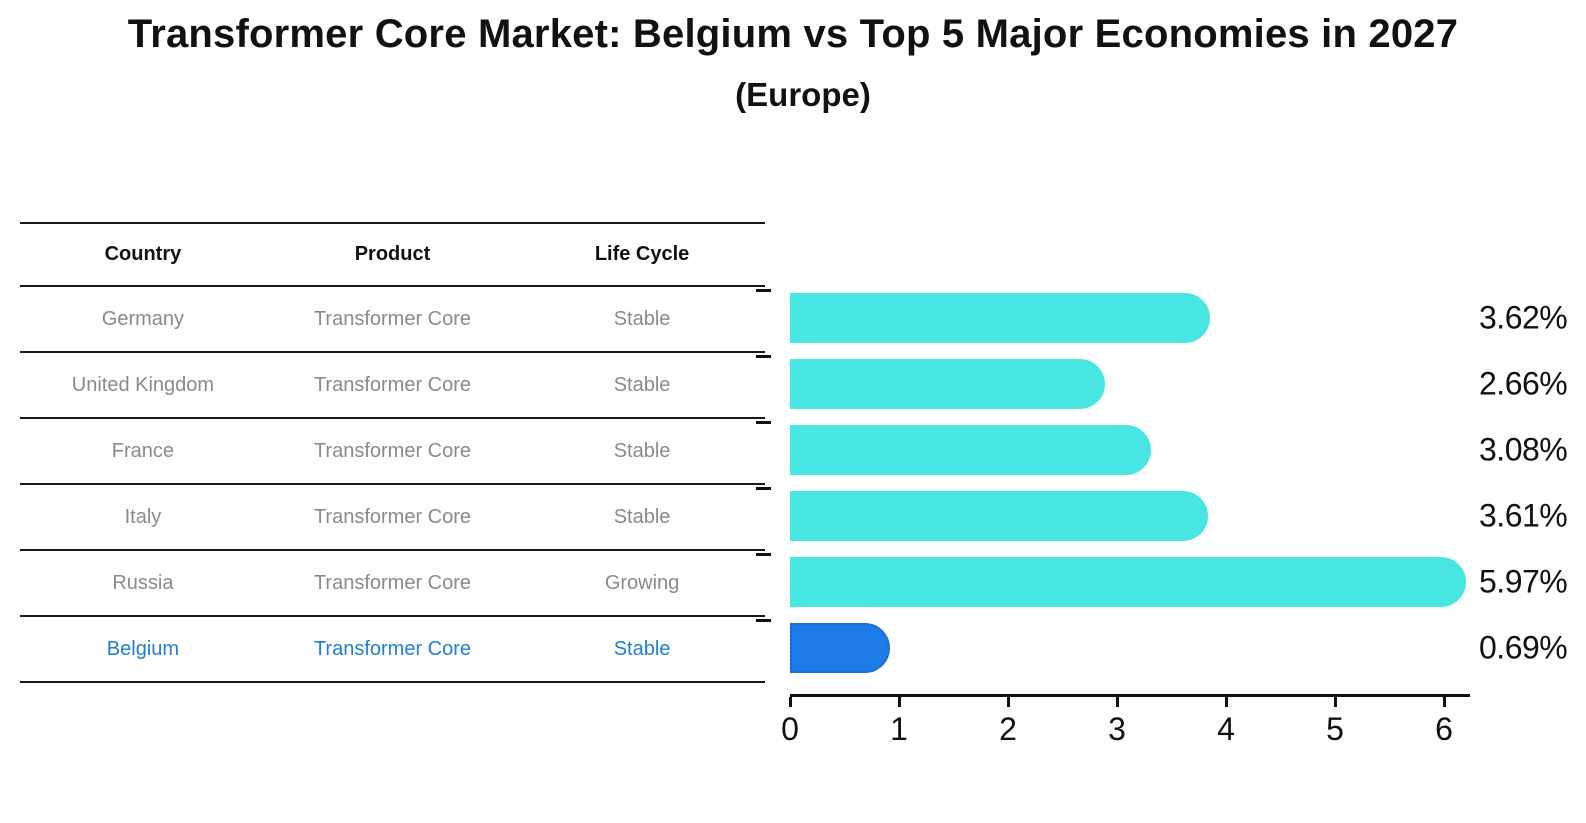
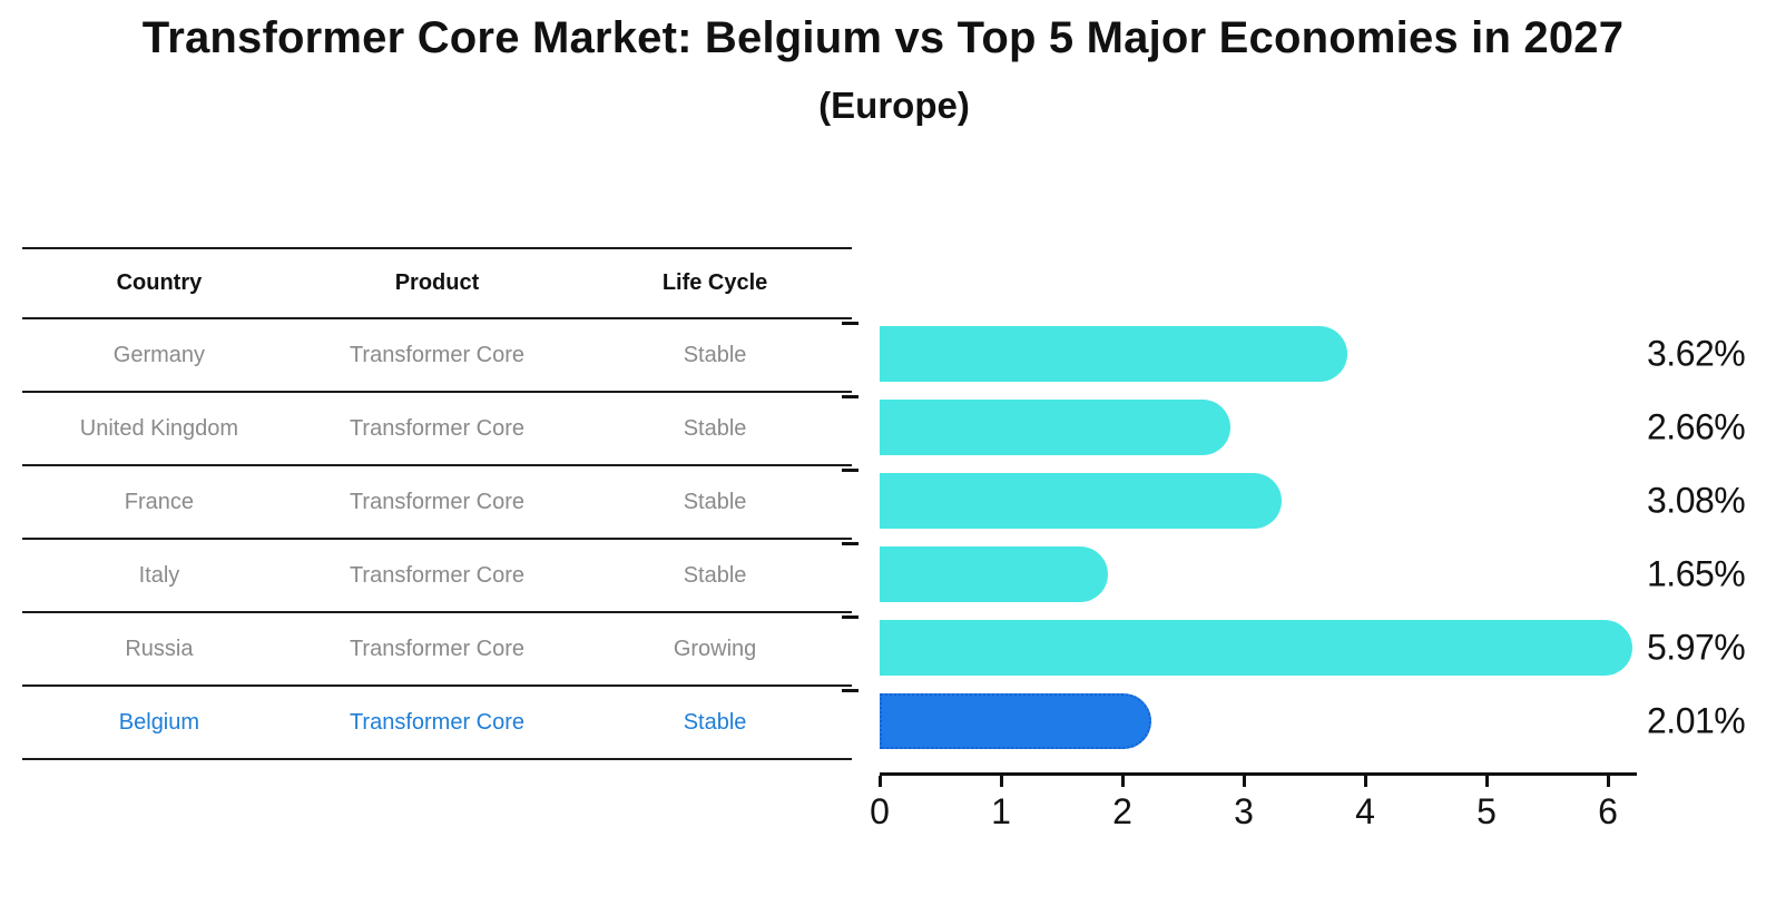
Italy: 3.61% -> 1.65%
Belgium: 0.69% -> 2.01%
